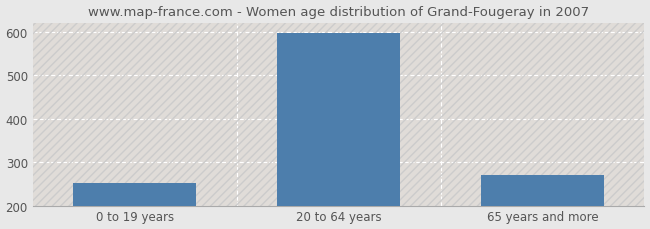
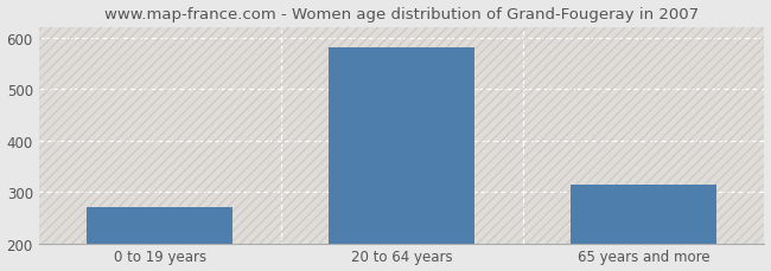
0 to 19 years: 253 -> 270
20 to 64 years: 597 -> 580
65 years and more: 270 -> 315
